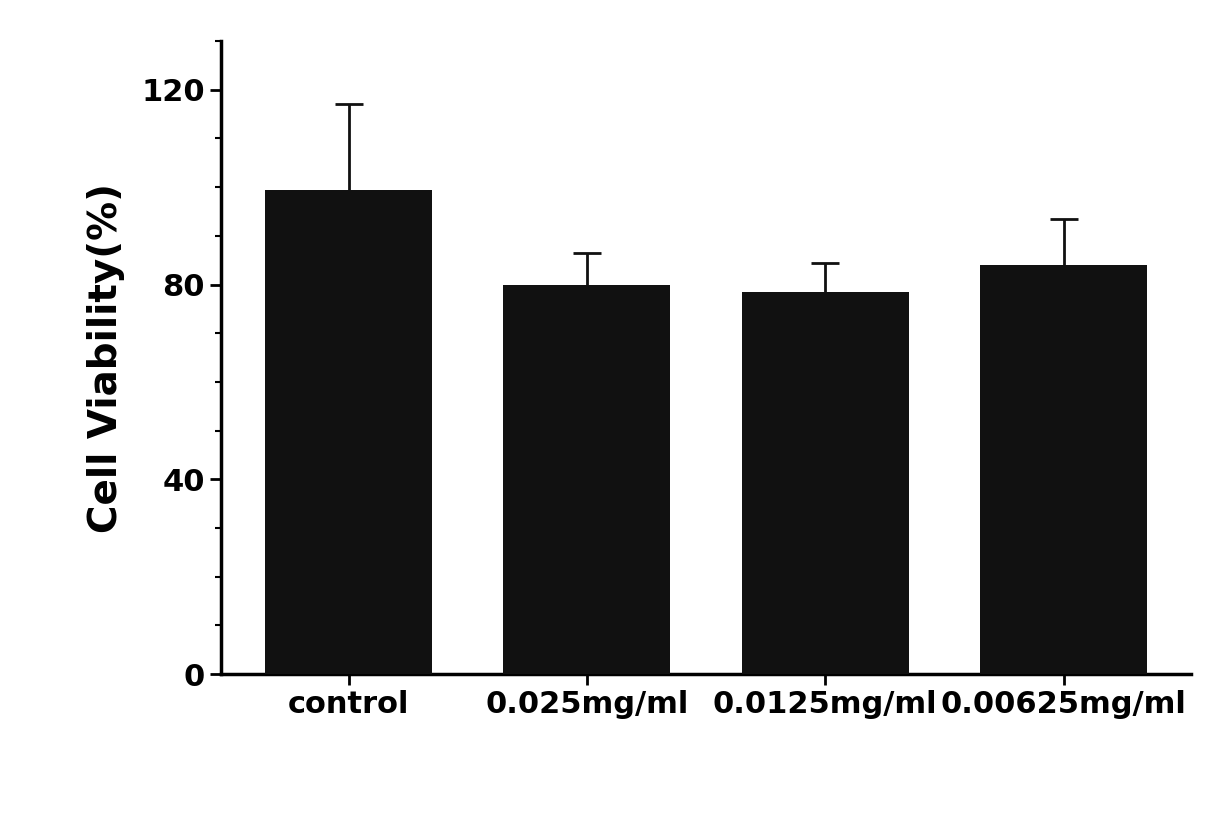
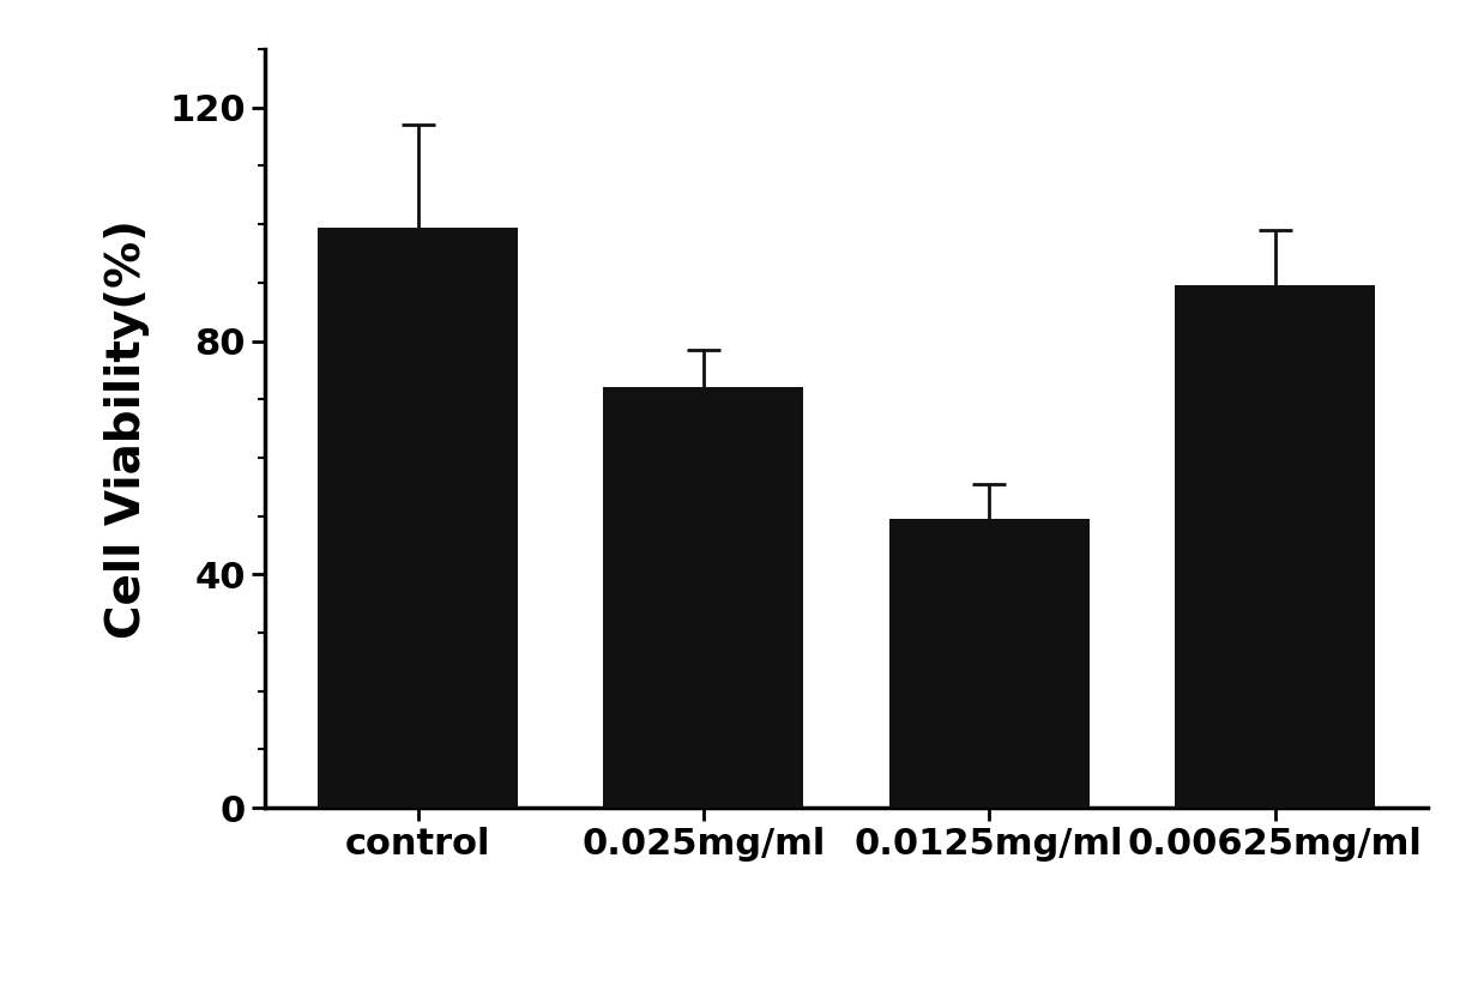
0.025mg/ml: 80.0 -> 72.0
0.0125mg/ml: 78.5 -> 49.5
0.00625mg/ml: 84.0 -> 89.5
